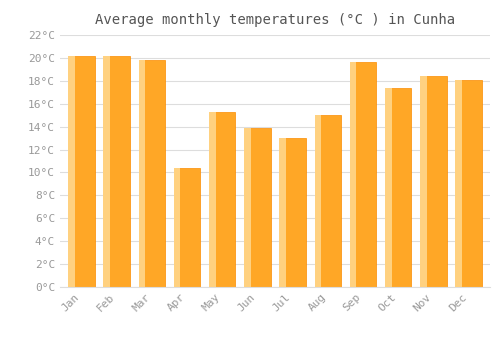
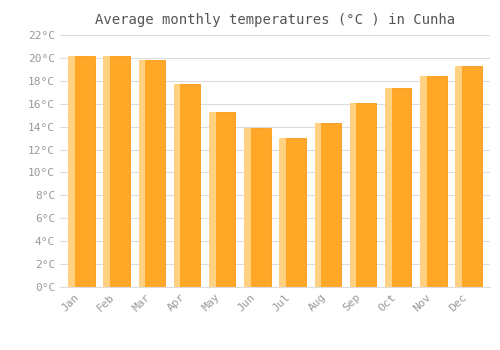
Apr: 10.4°C -> 17.7°C
Aug: 15.0°C -> 14.3°C
Sep: 19.6°C -> 16.1°C
Dec: 18.1°C -> 19.3°C
